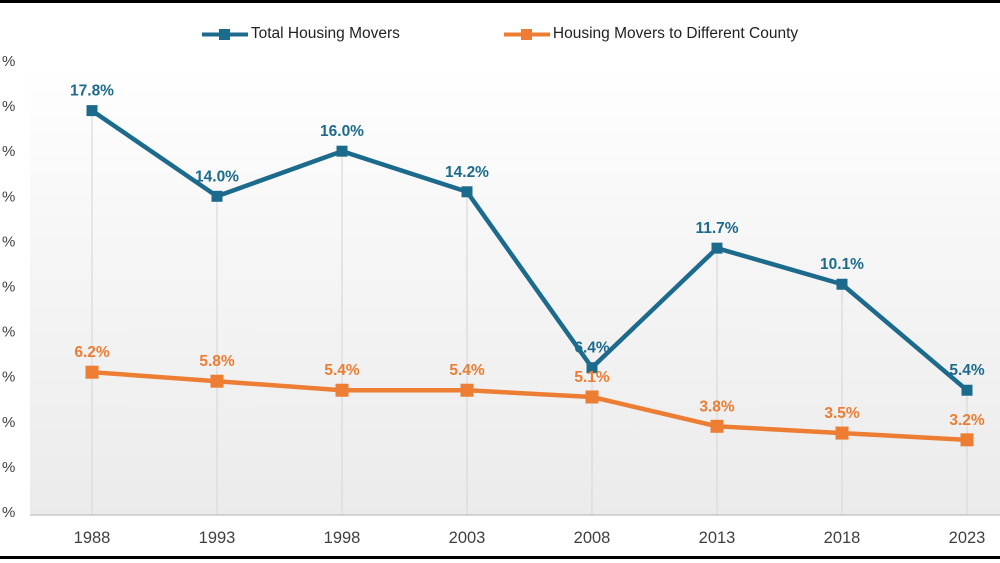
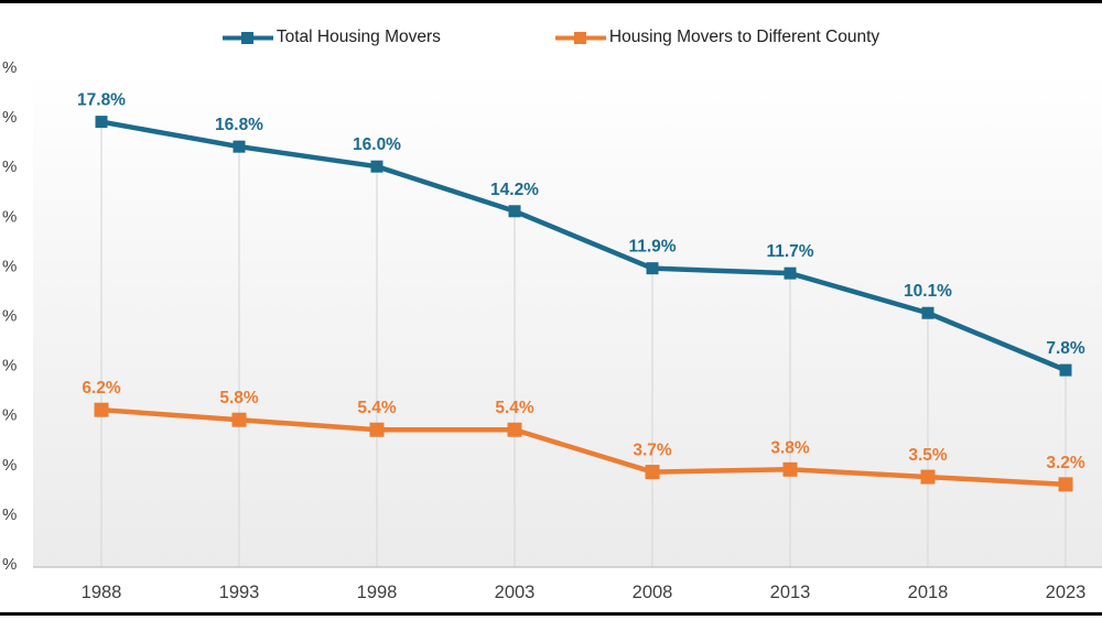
Total Housing Movers/1993: 14.0% -> 16.8%
Total Housing Movers/2008: 6.4% -> 11.9%
Housing Movers to Different County/2008: 5.1% -> 3.7%
Total Housing Movers/2023: 5.4% -> 7.8%
